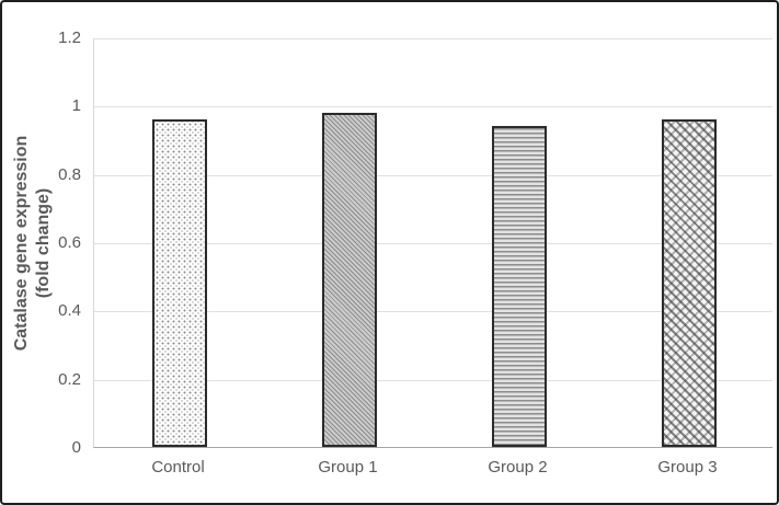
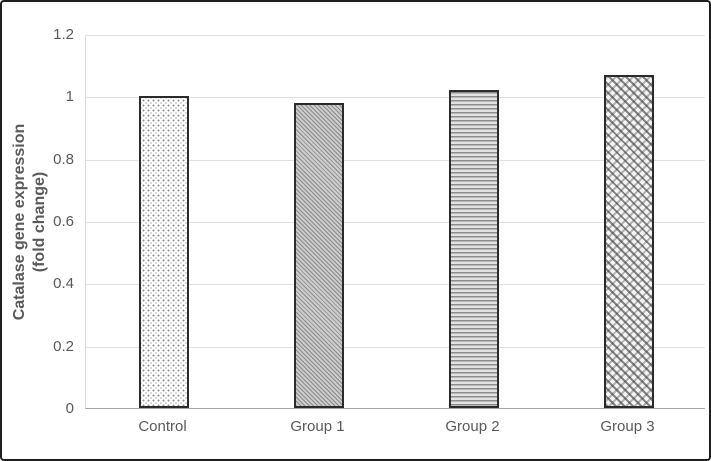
Control: 0.96 -> 1.00
Group 2: 0.94 -> 1.02
Group 3: 0.96 -> 1.07
